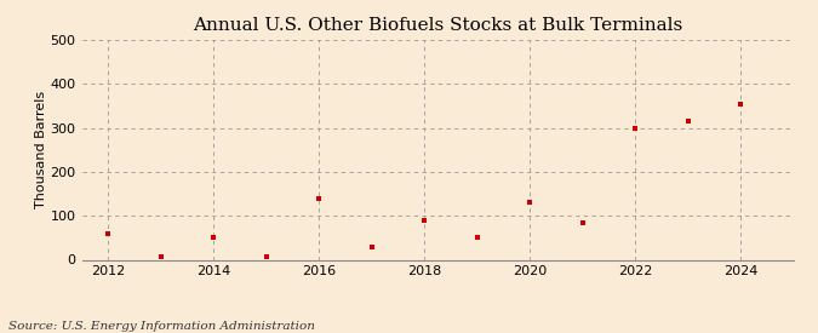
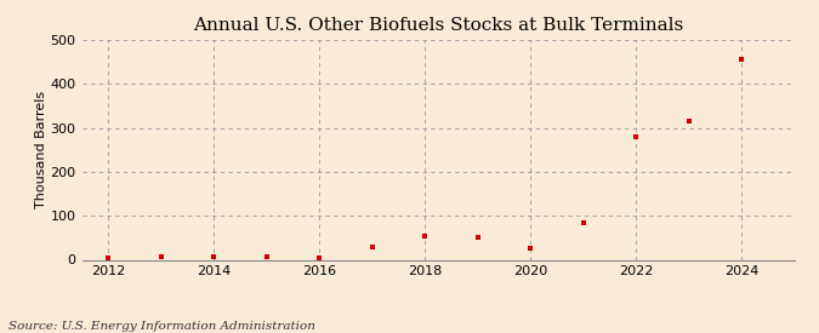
2012: 60 -> 3
2014: 50 -> 8
2016: 140 -> 5
2018: 90 -> 55
2020: 130 -> 25
2022: 300 -> 280
2024: 355 -> 455
